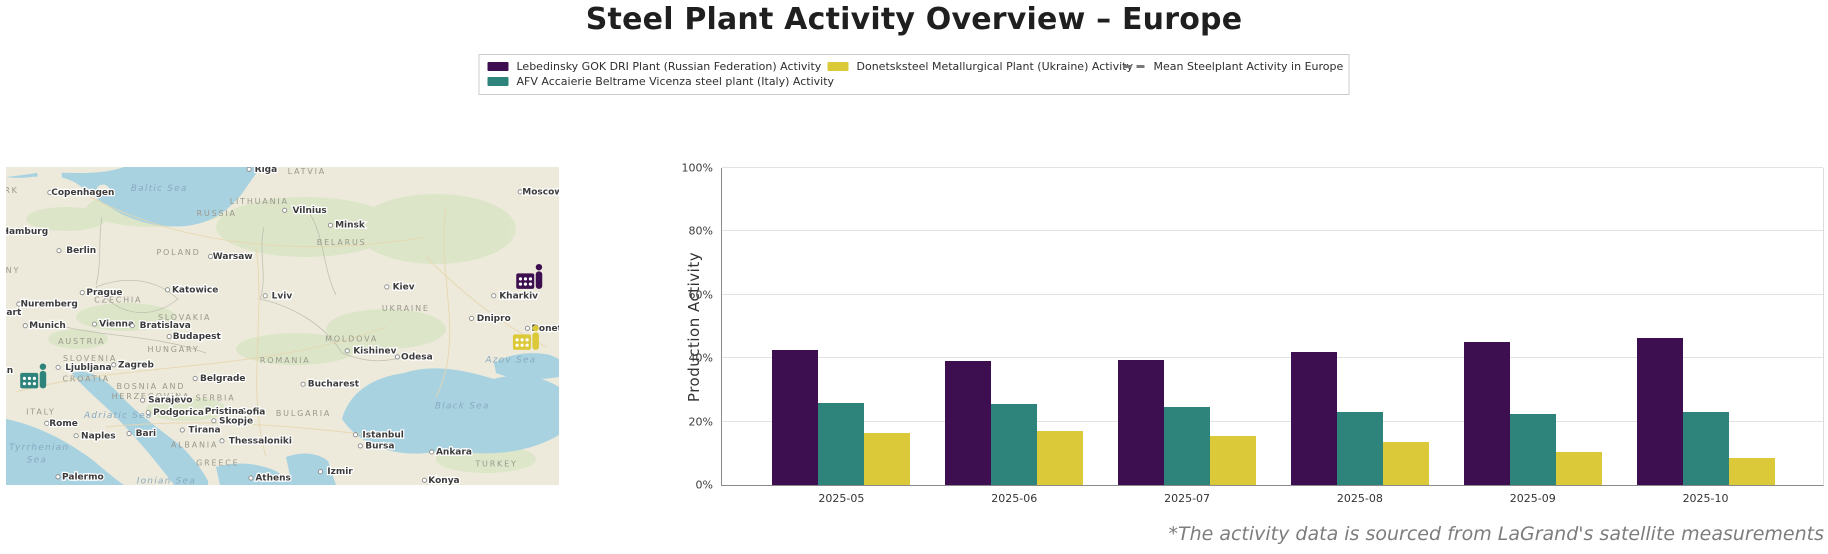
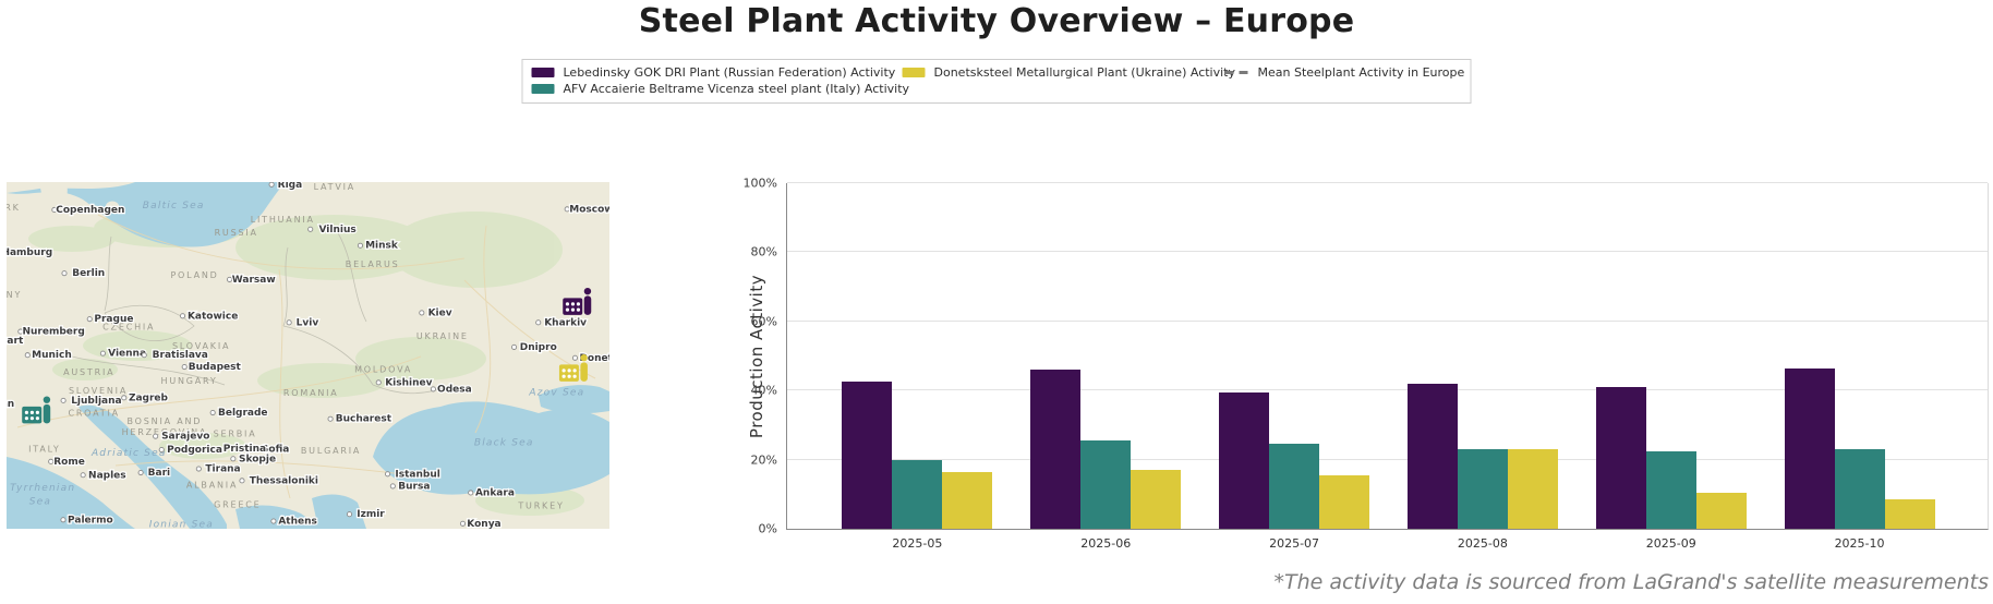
AFV Accaierie Beltrame Vicenza steel plant (Italy) Activity/2025-05: 26% -> 20%
Lebedinsky GOK DRI Plant (Russian Federation) Activity/2025-06: 39% -> 46%
Donetsksteel Metallurgical Plant (Ukraine) Activity/2025-08: 14% -> 23%
Lebedinsky GOK DRI Plant (Russian Federation) Activity/2025-09: 45% -> 41%
